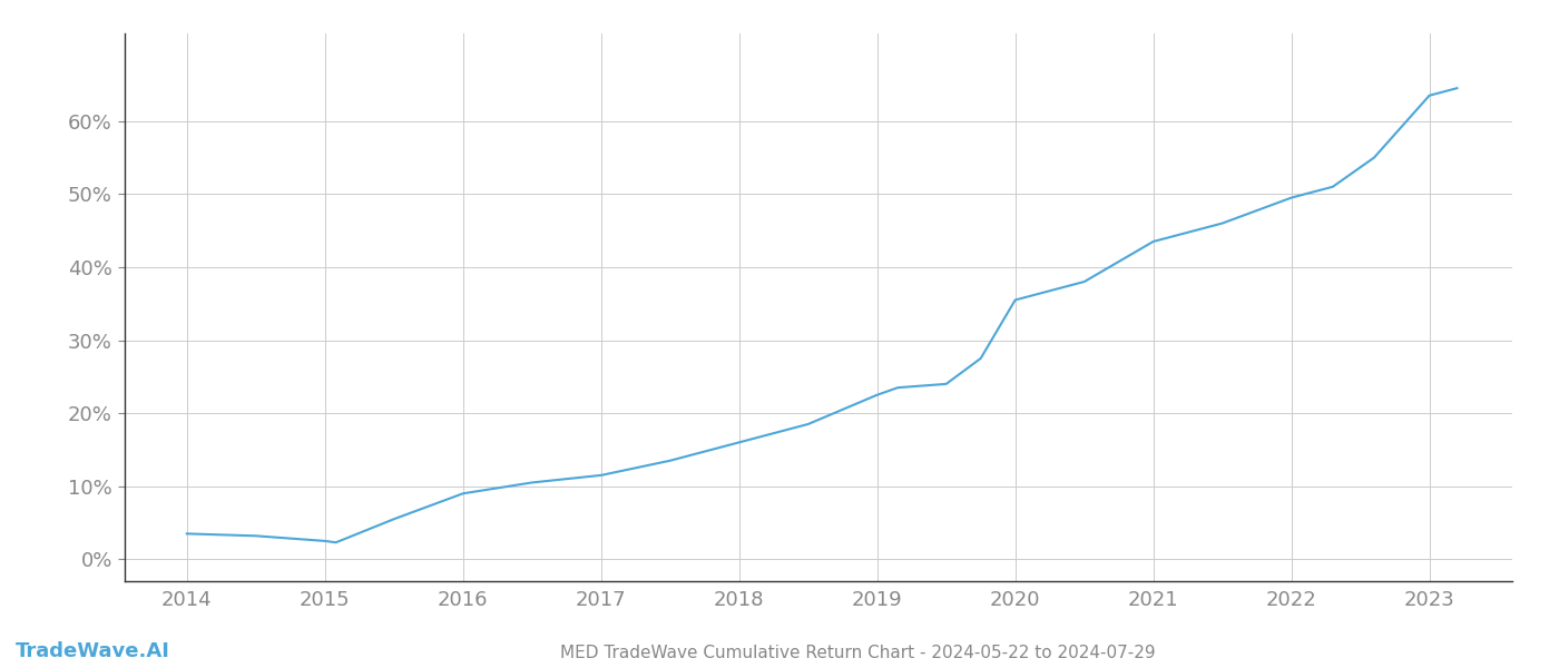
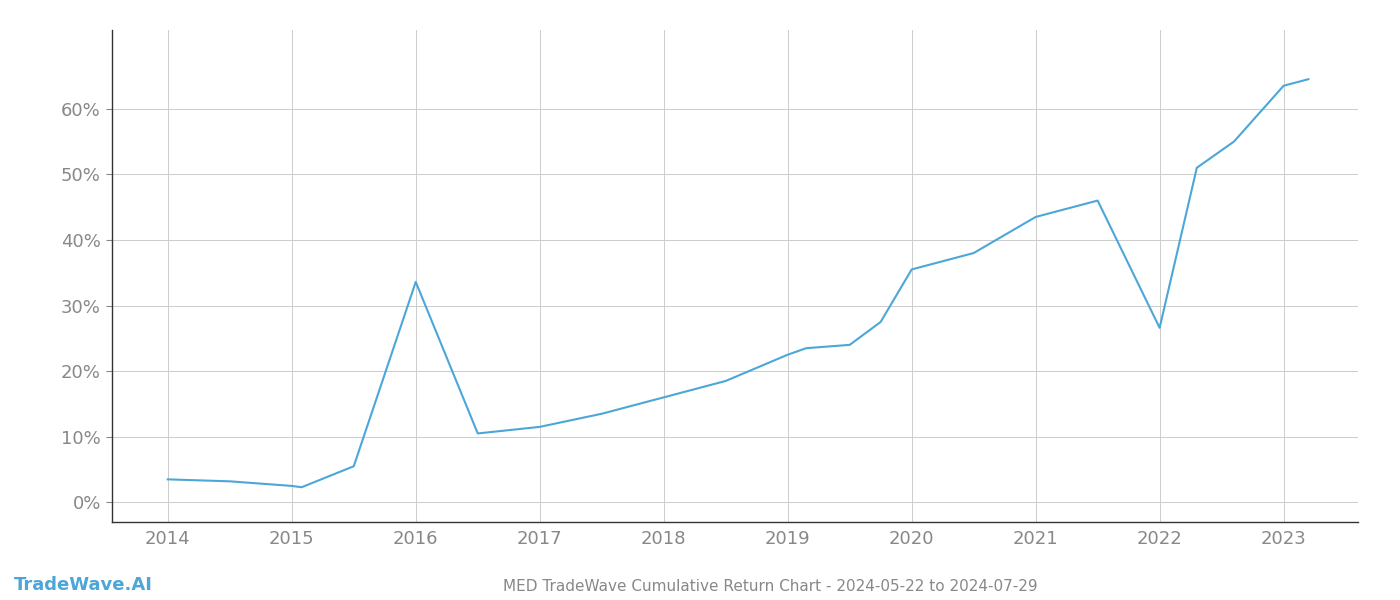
2016: 9.0% -> 33.6%
2022: 49.5% -> 26.6%
